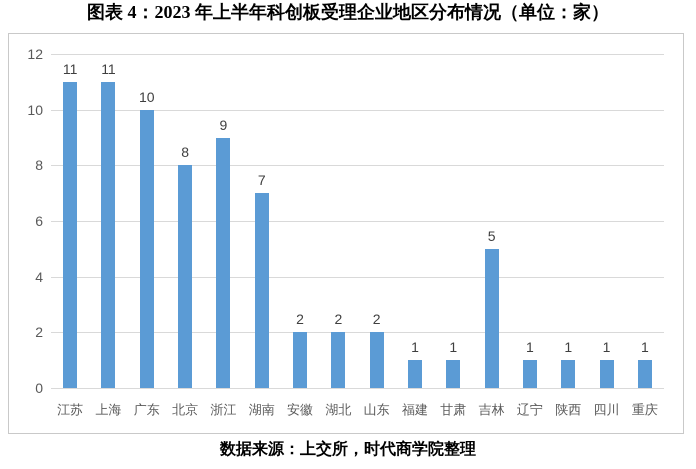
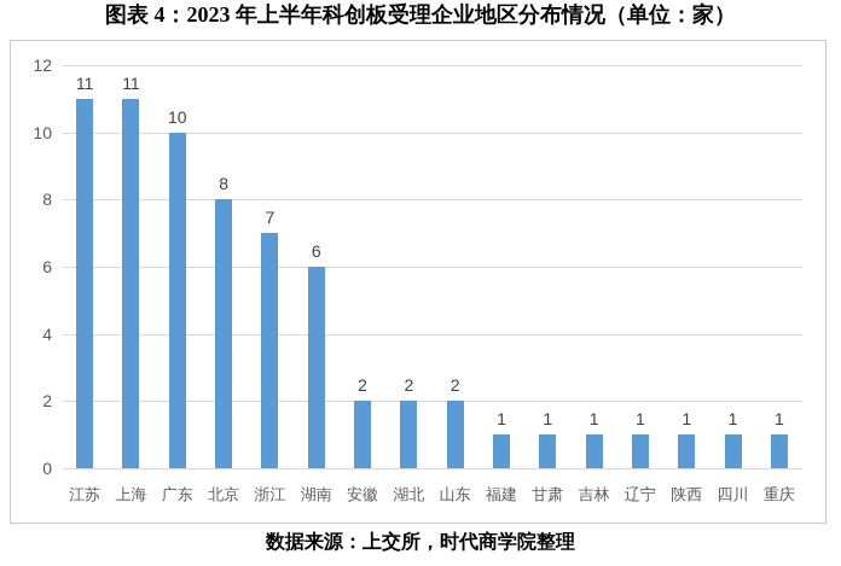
浙江: 9 -> 7
湖南: 7 -> 6
吉林: 5 -> 1
